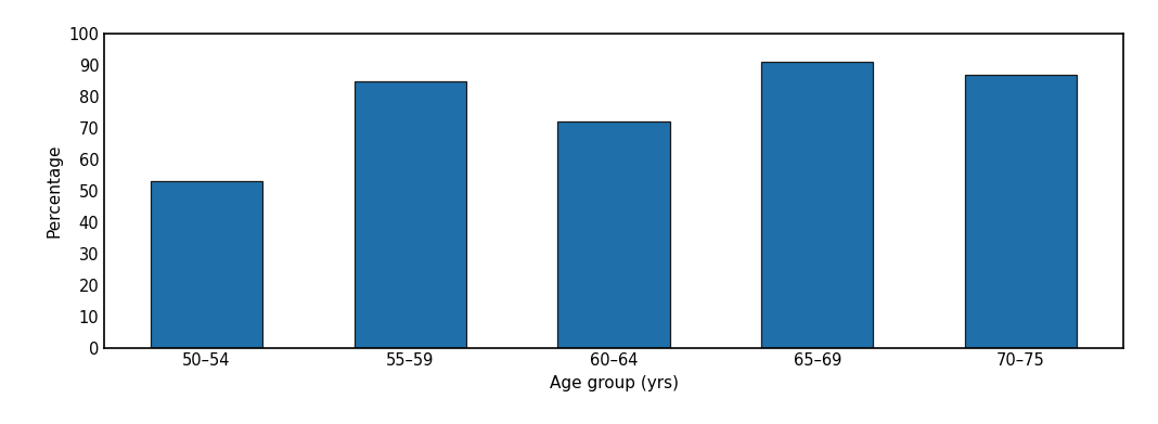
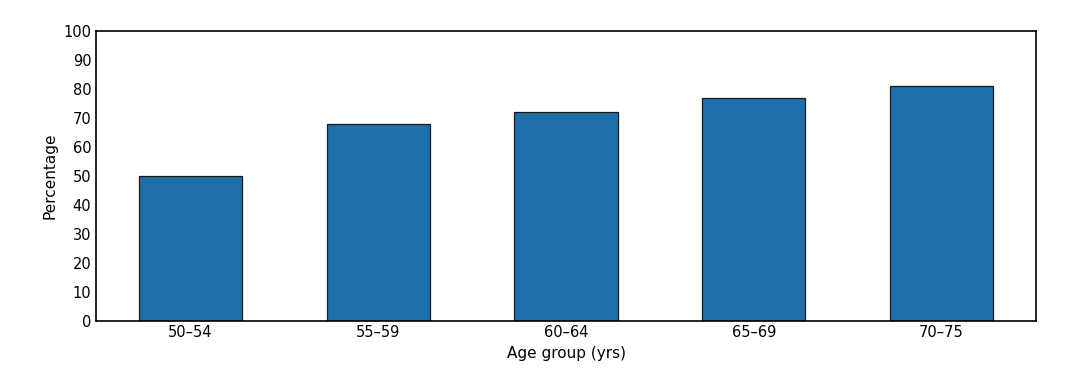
50–54: 53 -> 50
55–59: 85 -> 68
65–69: 91 -> 77
70–75: 87 -> 81
